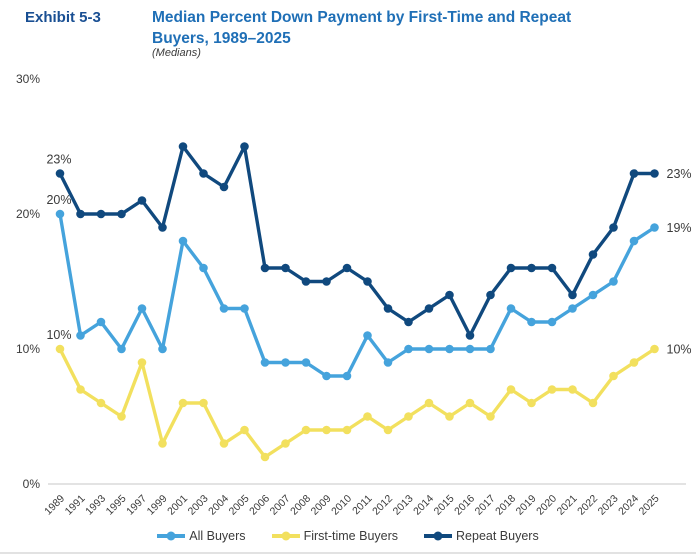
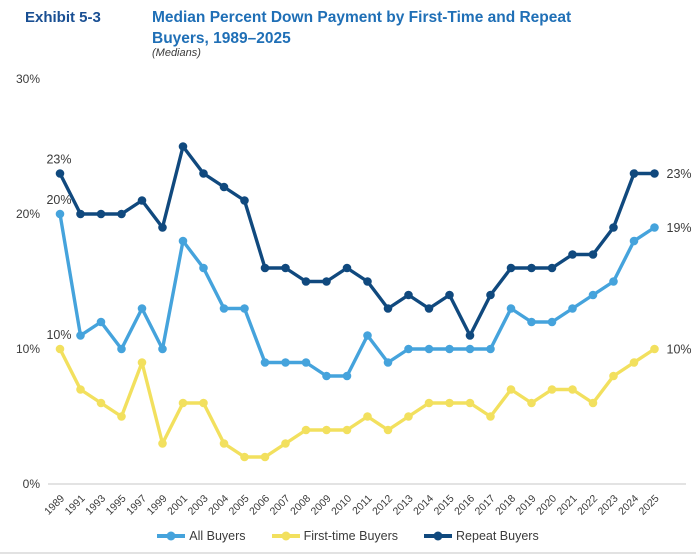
First-time Buyers/2005: 4% -> 2%
Repeat Buyers/2005: 25% -> 21%
Repeat Buyers/2013: 12% -> 14%
First-time Buyers/2015: 5% -> 6%
Repeat Buyers/2021: 14% -> 17%
